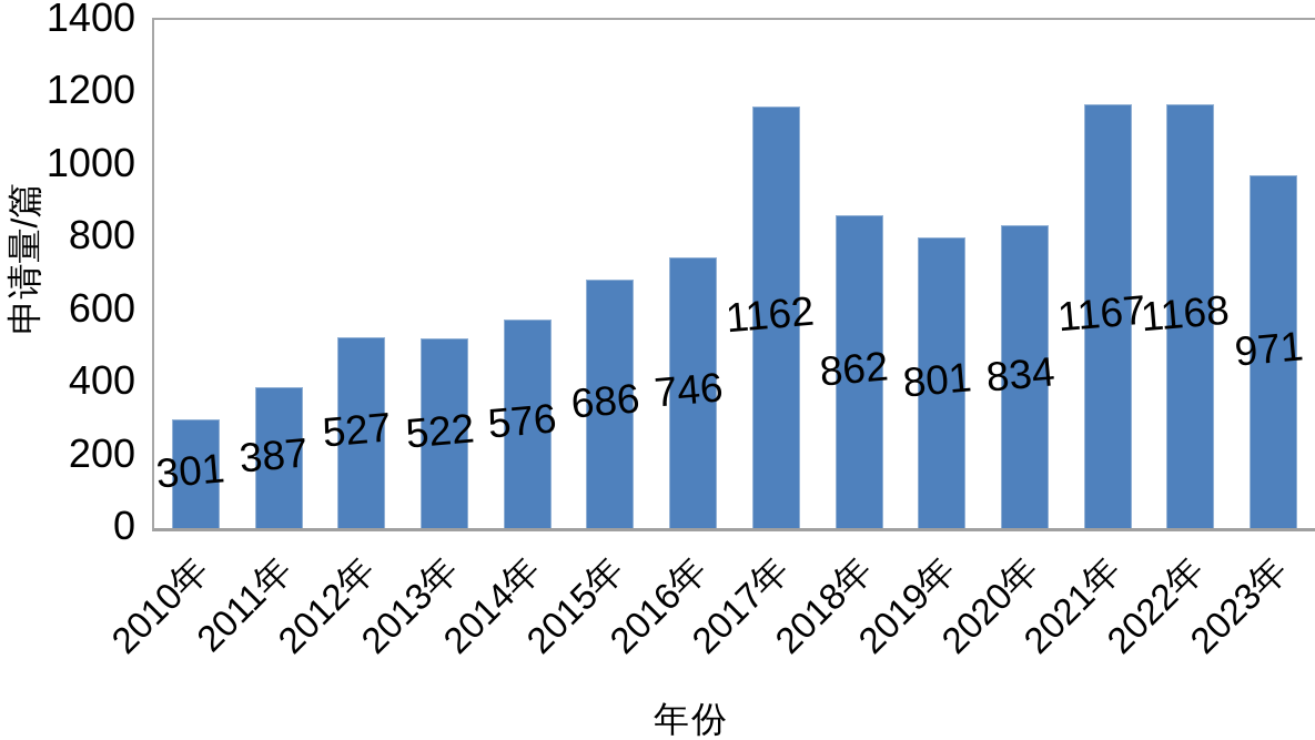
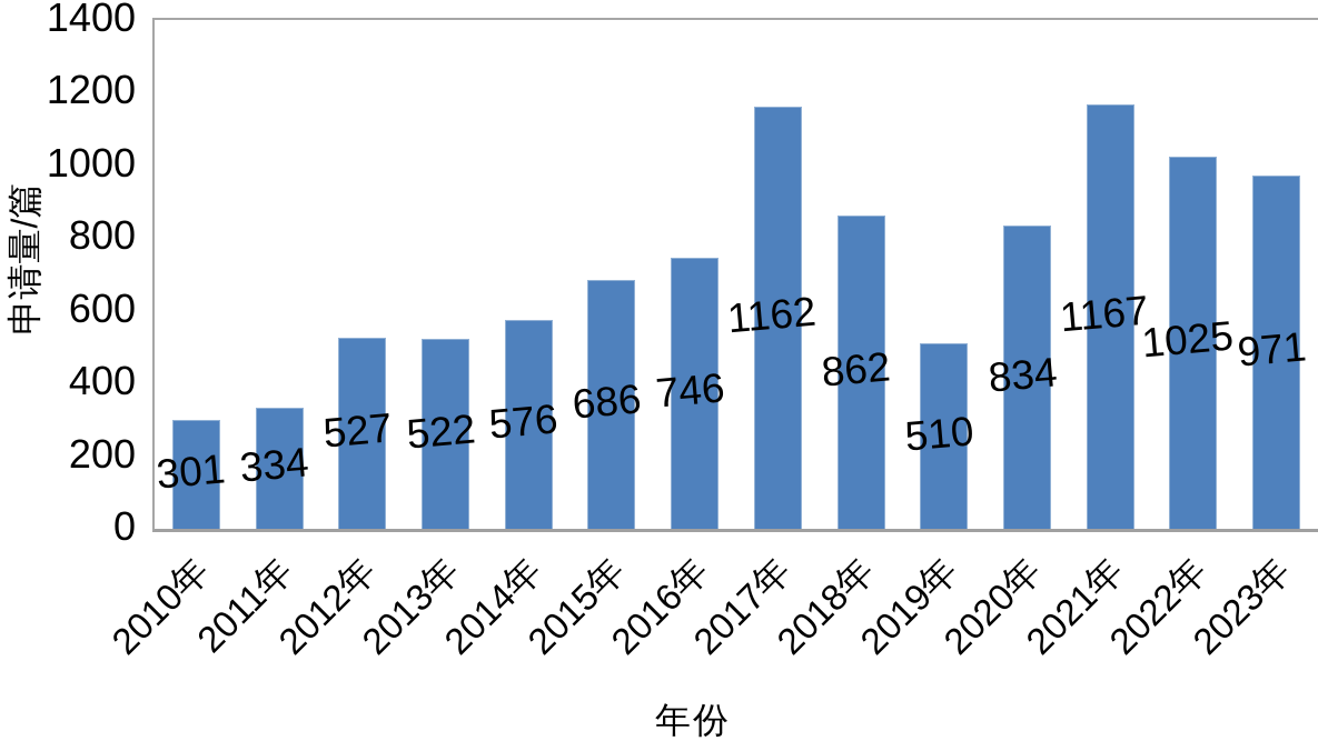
2011年: 387 -> 334
2019年: 801 -> 510
2022年: 1168 -> 1025
